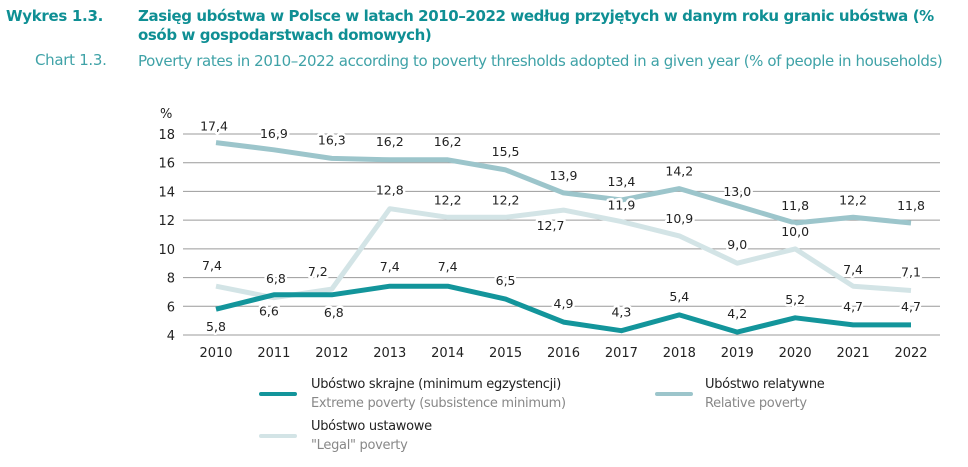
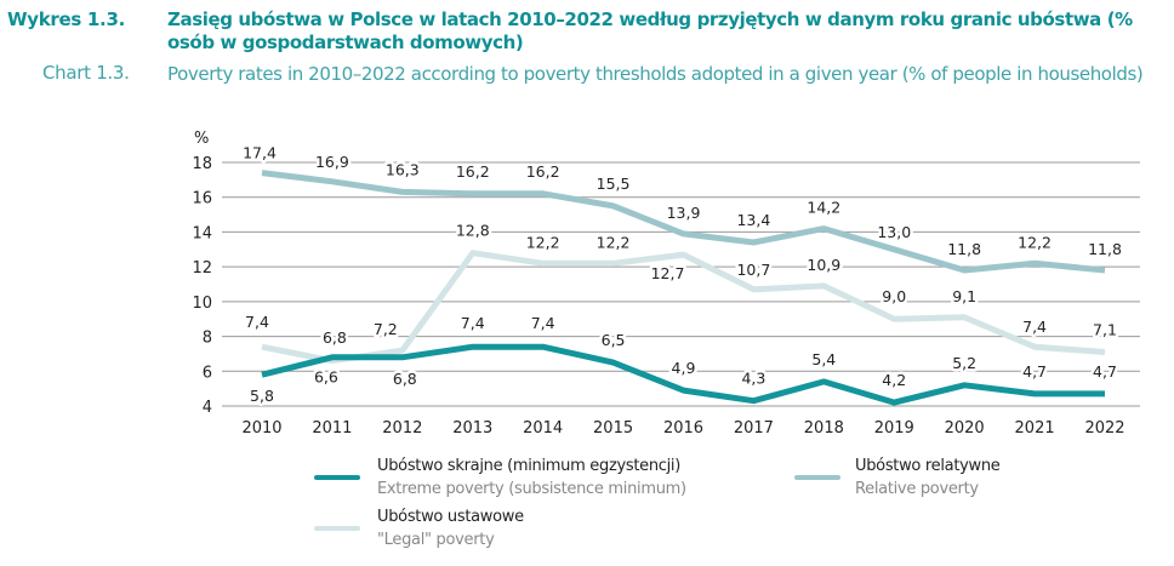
Ubóstwo ustawowe/2017: 11,9 -> 10,7
Ubóstwo ustawowe/2020: 10,0 -> 9,1
